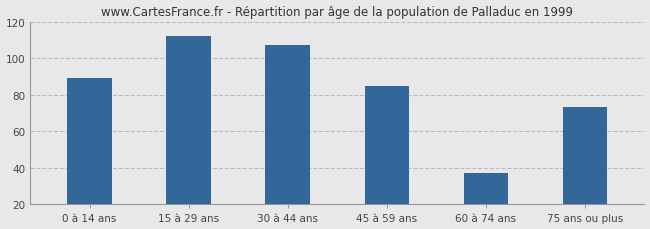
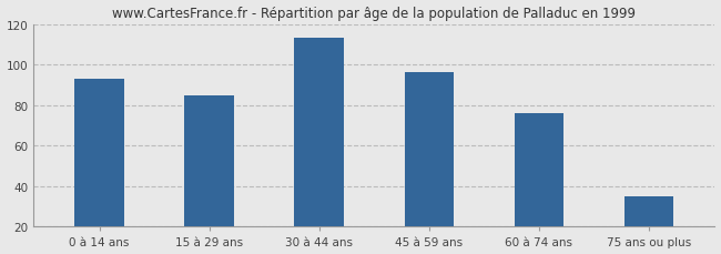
0 à 14 ans: 89 -> 93
15 à 29 ans: 112 -> 85
30 à 44 ans: 107 -> 113
45 à 59 ans: 85 -> 96
60 à 74 ans: 37 -> 76
75 ans ou plus: 73 -> 35
